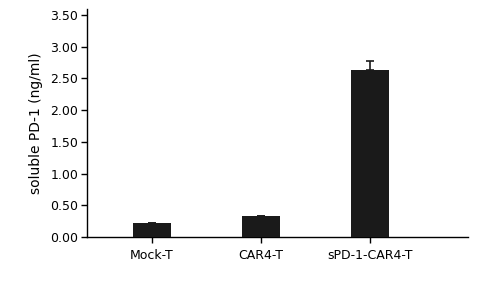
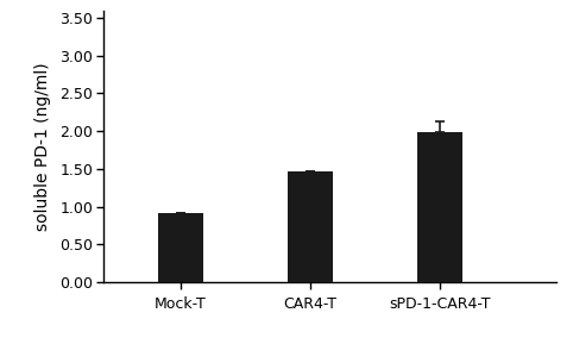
Mock-T: 0.22 -> 0.92
CAR4-T: 0.33 -> 1.46
sPD-1-CAR4-T: 2.63 -> 1.98
